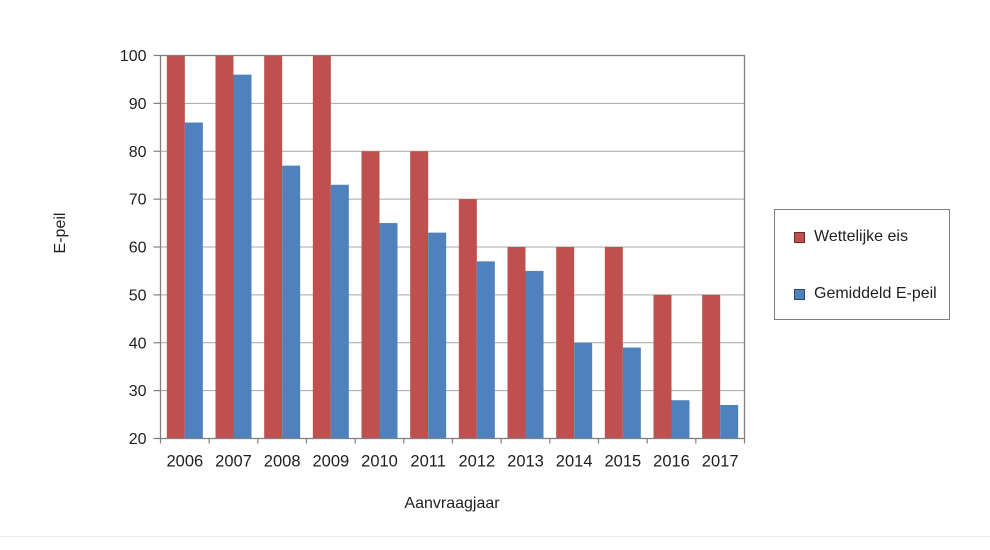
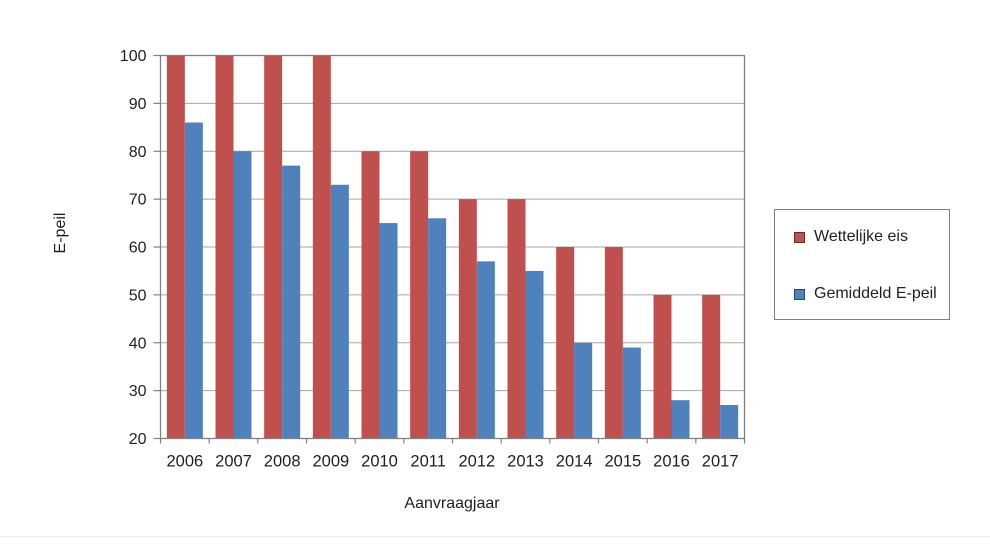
Gemiddeld E-peil/2007: 96 -> 80
Gemiddeld E-peil/2011: 63 -> 66
Wettelijke eis/2013: 60 -> 70
